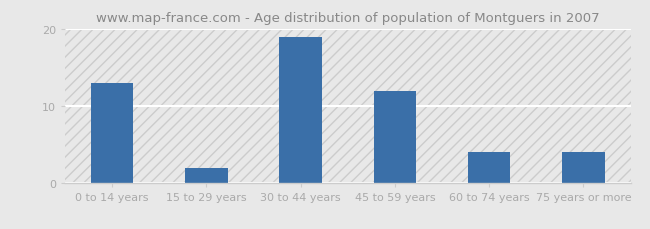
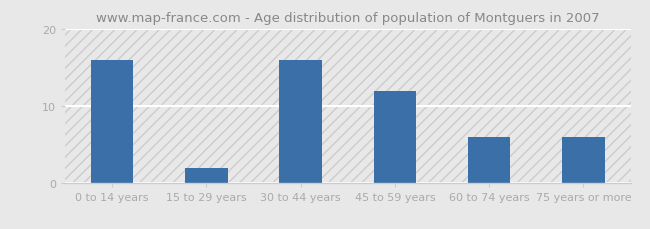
0 to 14 years: 13 -> 16
30 to 44 years: 19 -> 16
60 to 74 years: 4 -> 6
75 years or more: 4 -> 6
